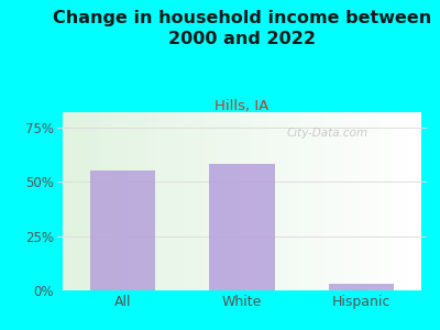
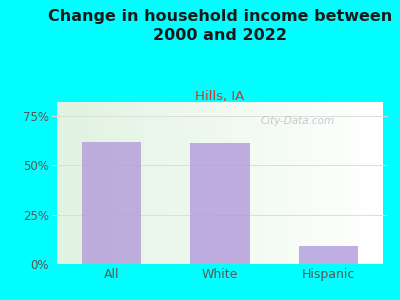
All: 55% -> 62%
White: 58% -> 61%
Hispanic: 3% -> 9%
